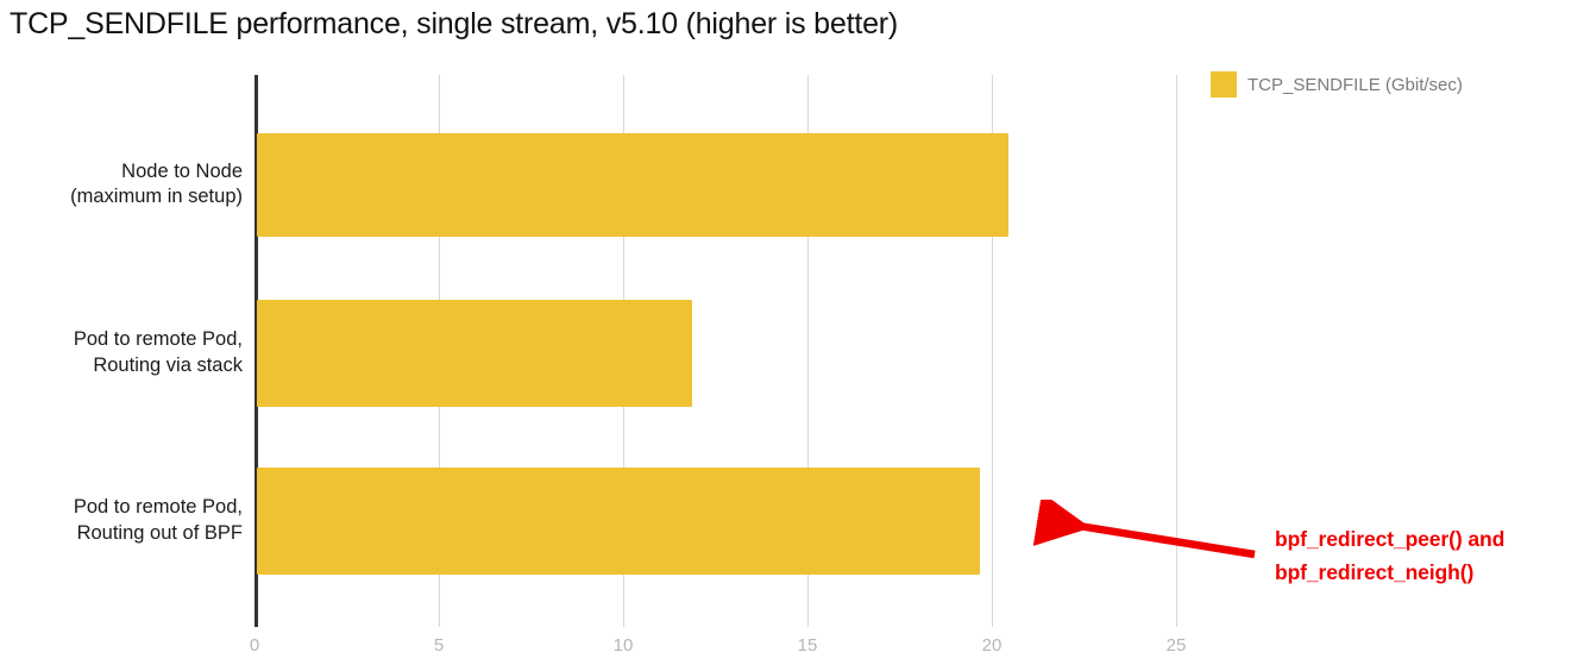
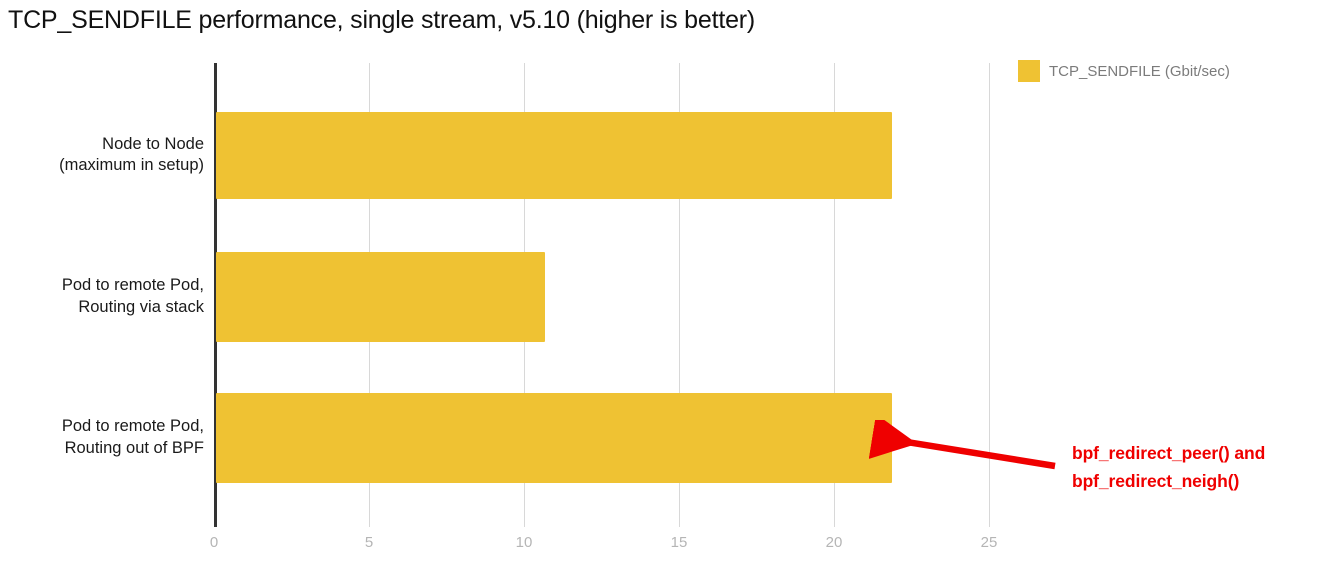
Node to Node (maximum in setup): 20.4 -> 21.8
Pod to remote Pod, Routing via stack: 11.8 -> 10.6
Pod to remote Pod, Routing out of BPF: 19.6 -> 21.8
